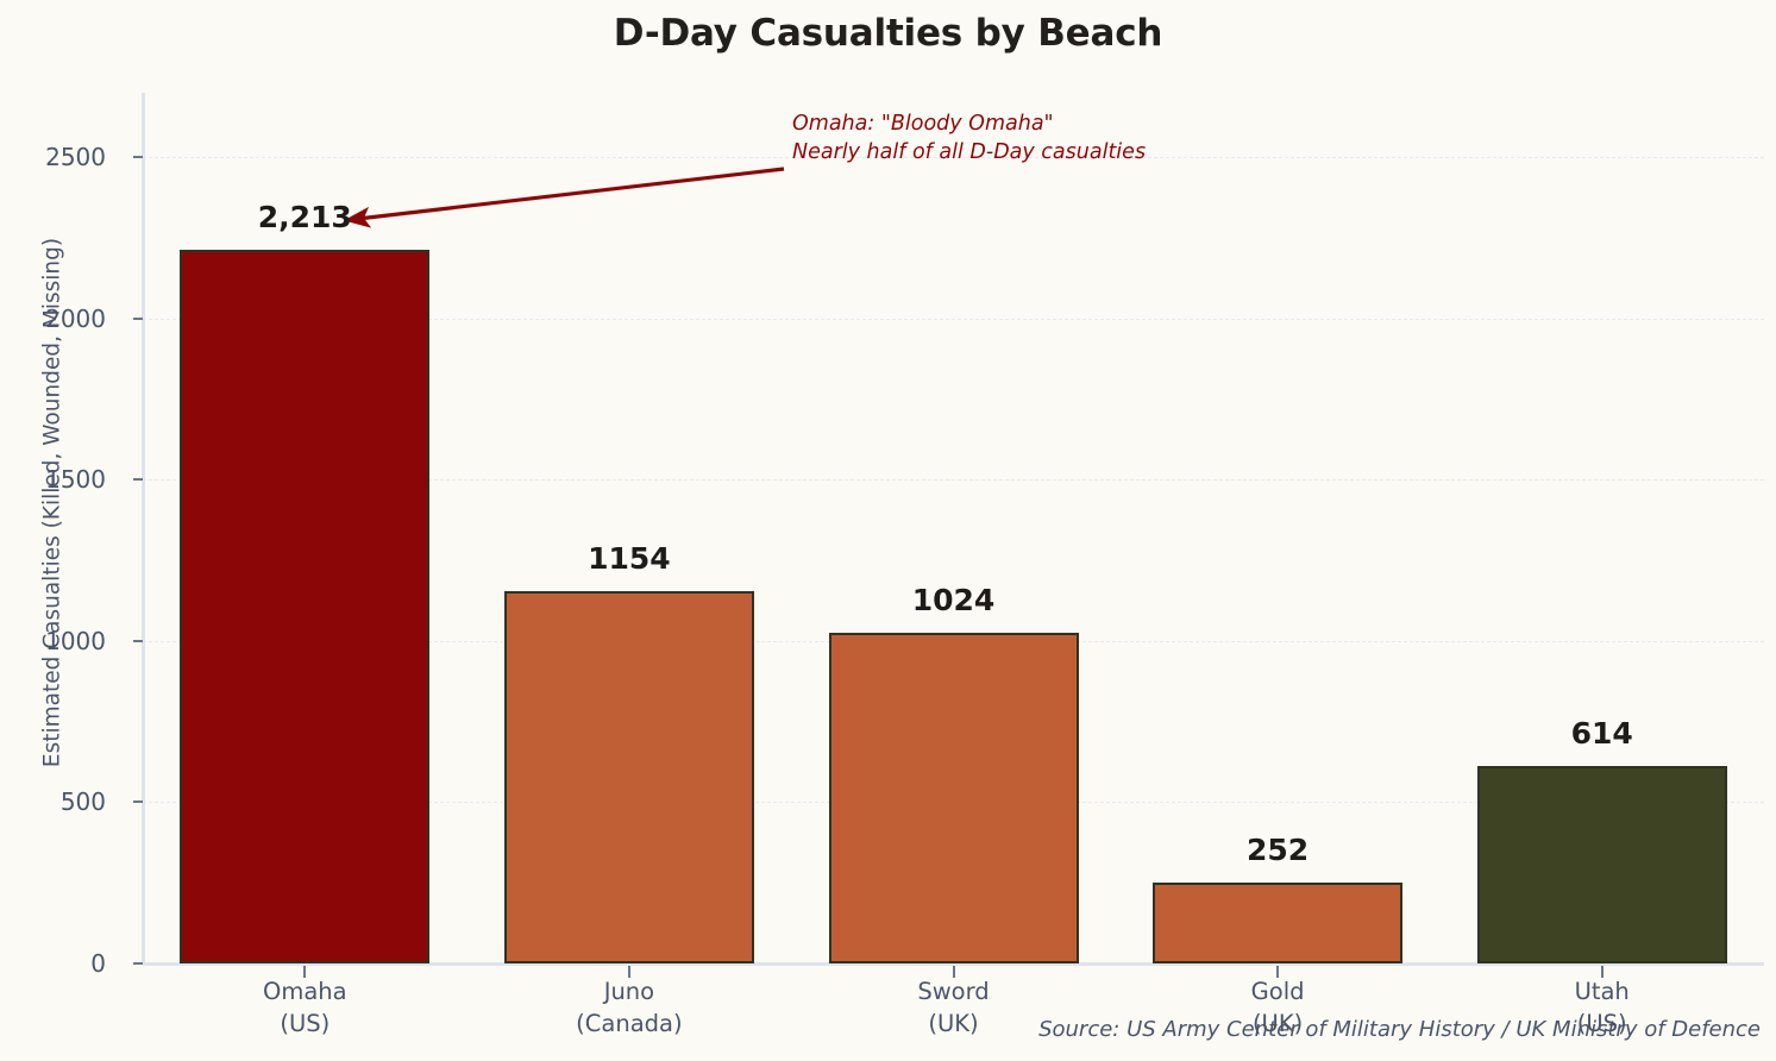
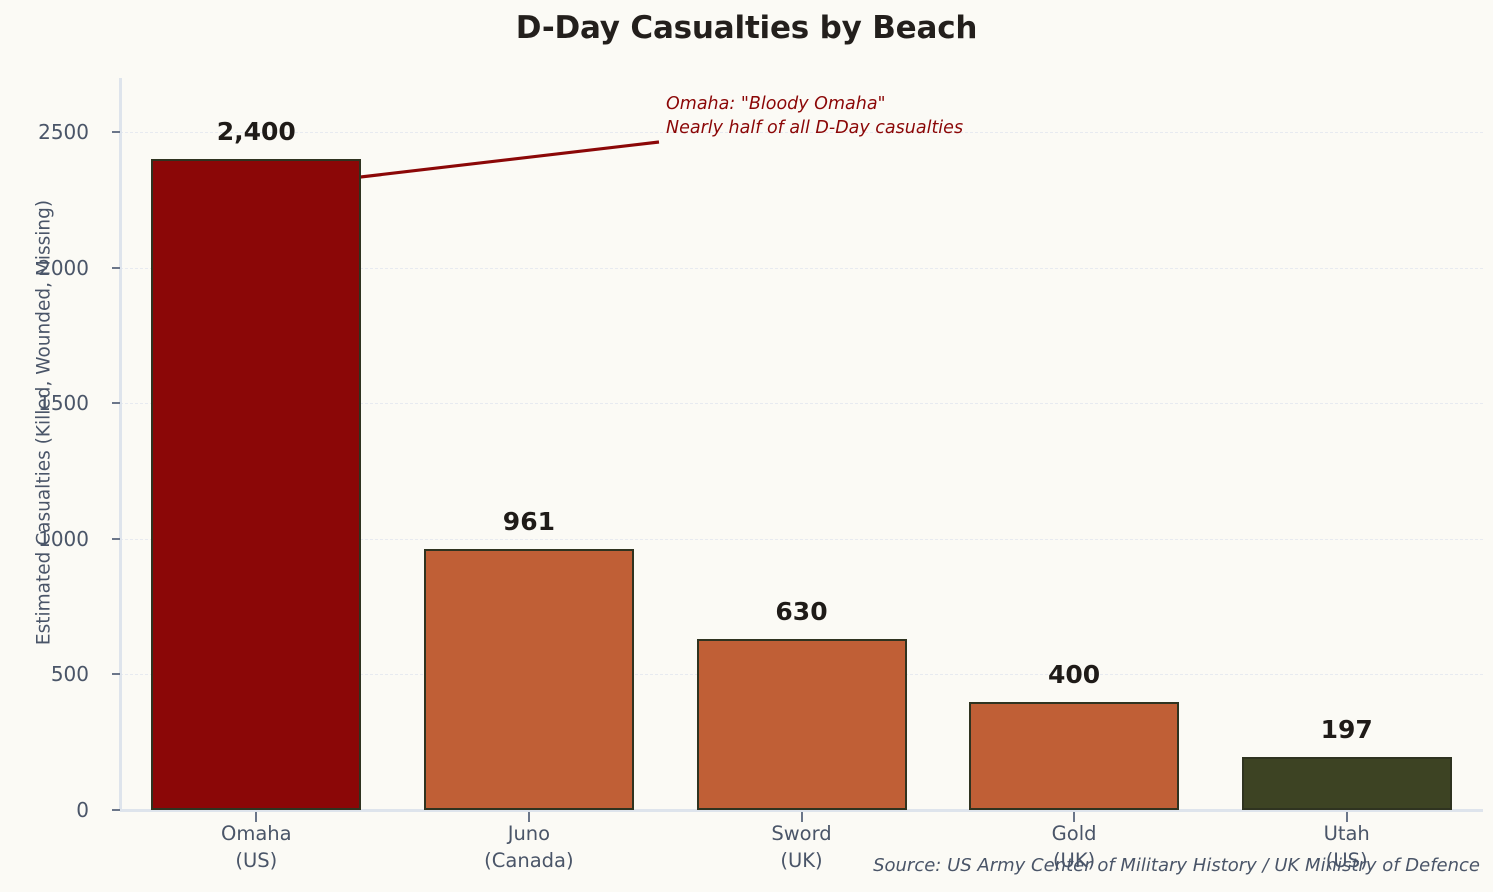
Omaha (US): 2,213 -> 2,400
Juno (Canada): 1154 -> 961
Sword (UK): 1024 -> 630
Gold (UK): 252 -> 400
Utah (US): 614 -> 197
